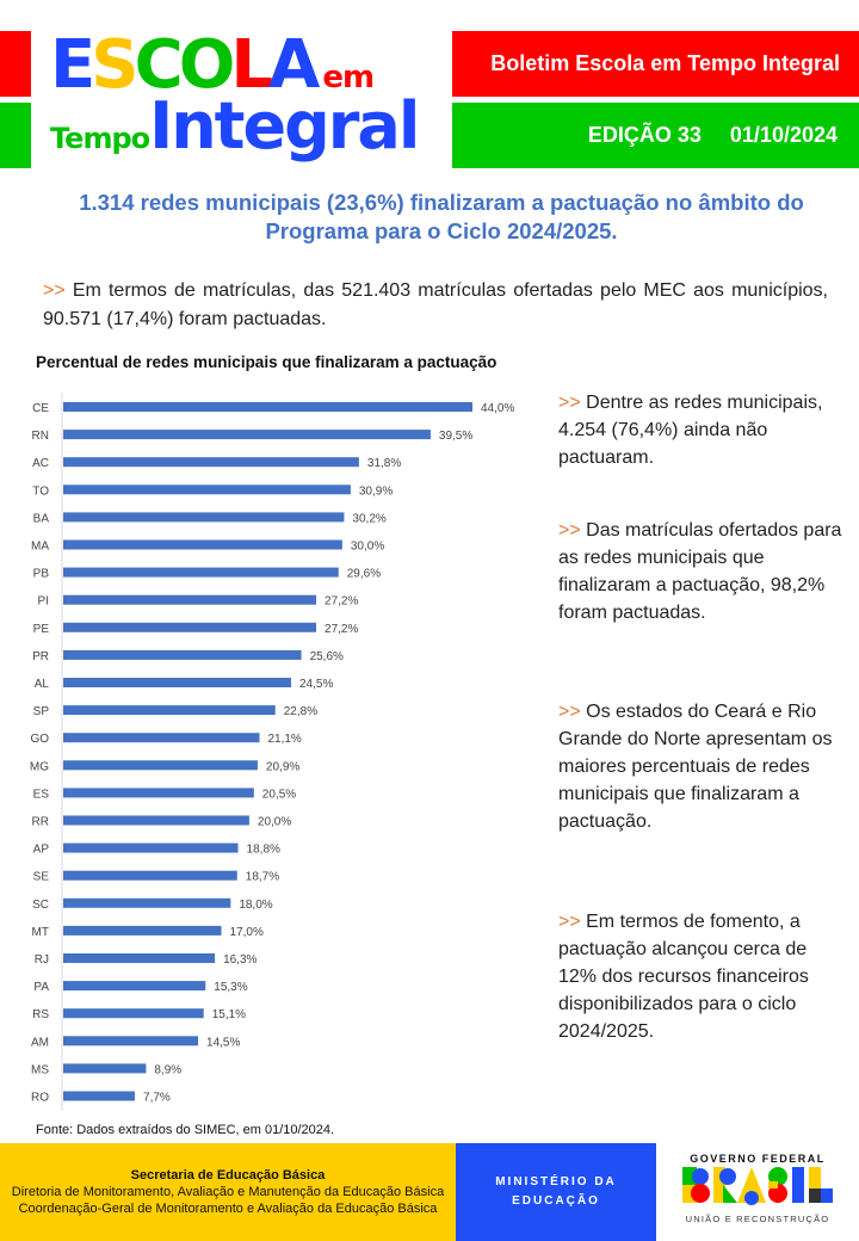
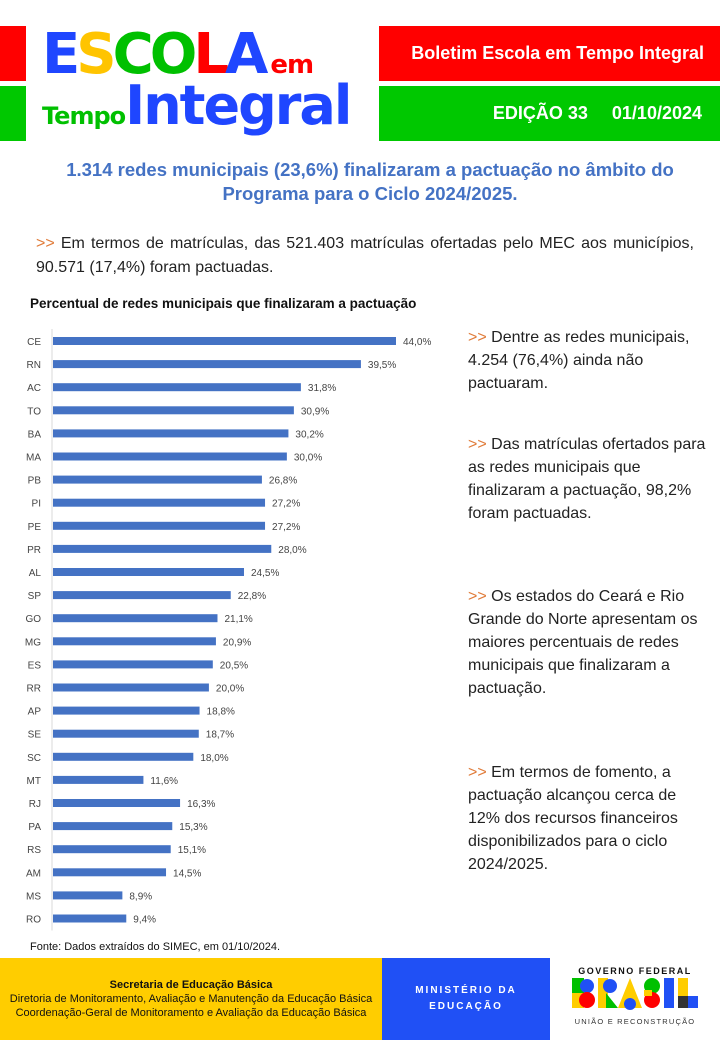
PB: 29,6% -> 26,8%
PR: 25,6% -> 28,0%
MT: 17,0% -> 11,6%
RO: 7,7% -> 9,4%
